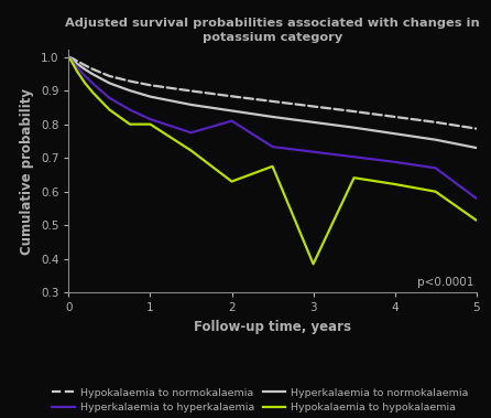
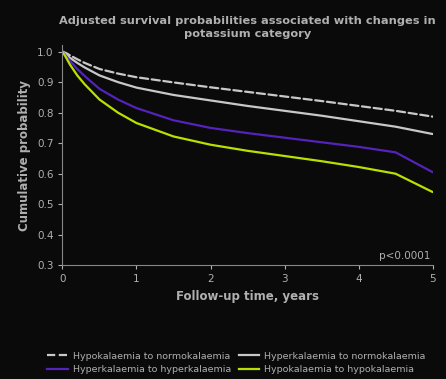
Hypokalaemia to hypokalaemia/1: 0.800 -> 0.766
Hyperkalaemia to hyperkalaemia/2: 0.810 -> 0.750
Hypokalaemia to hypokalaemia/2: 0.630 -> 0.695
Hypokalaemia to hypokalaemia/3: 0.385 -> 0.658
Hyperkalaemia to hyperkalaemia/5: 0.580 -> 0.605
Hypokalaemia to hypokalaemia/5: 0.515 -> 0.540
